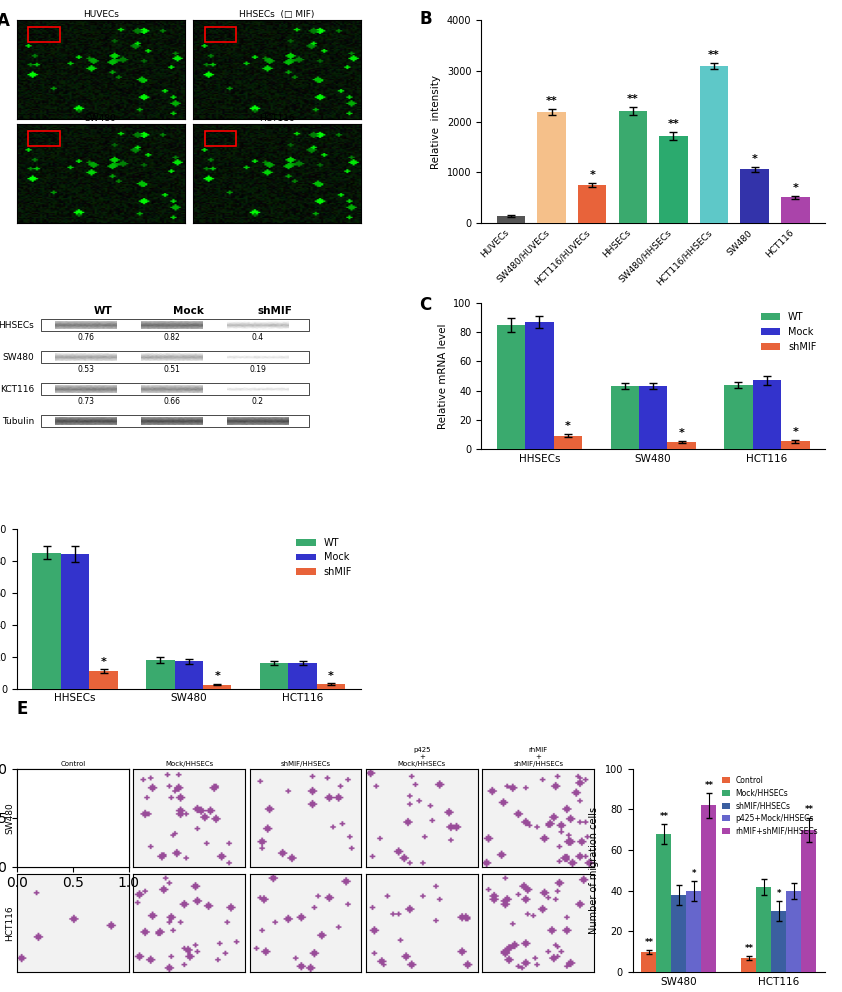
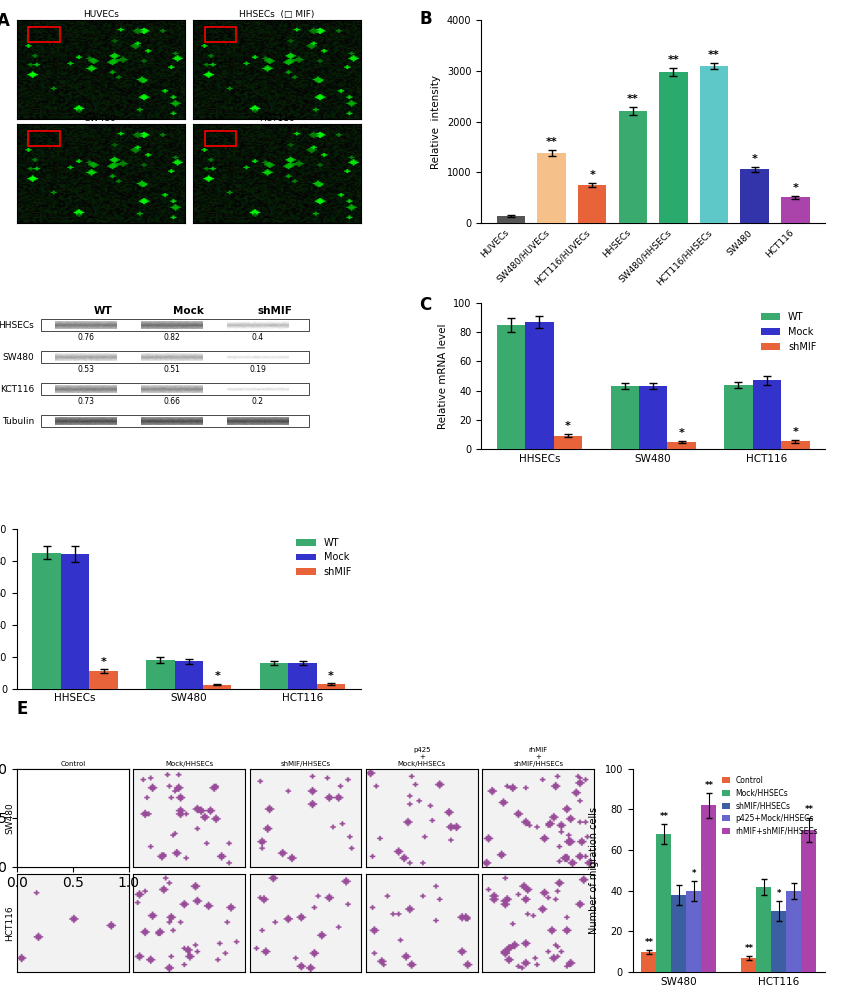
SW480/HUVECs: 2180 -> 1380
SW480/HHSECs: 1720 -> 2980
